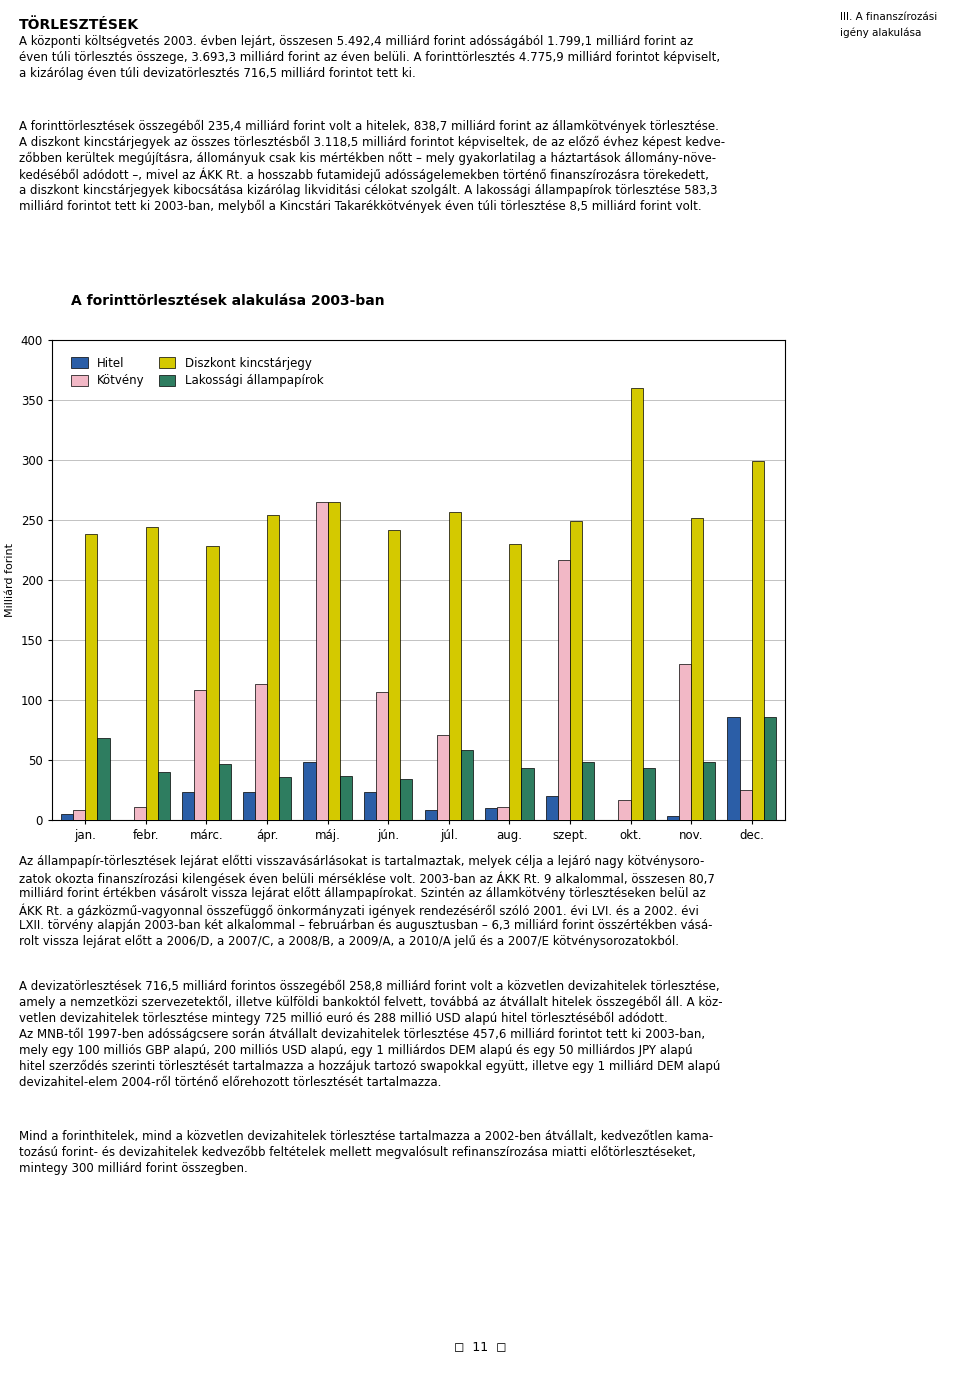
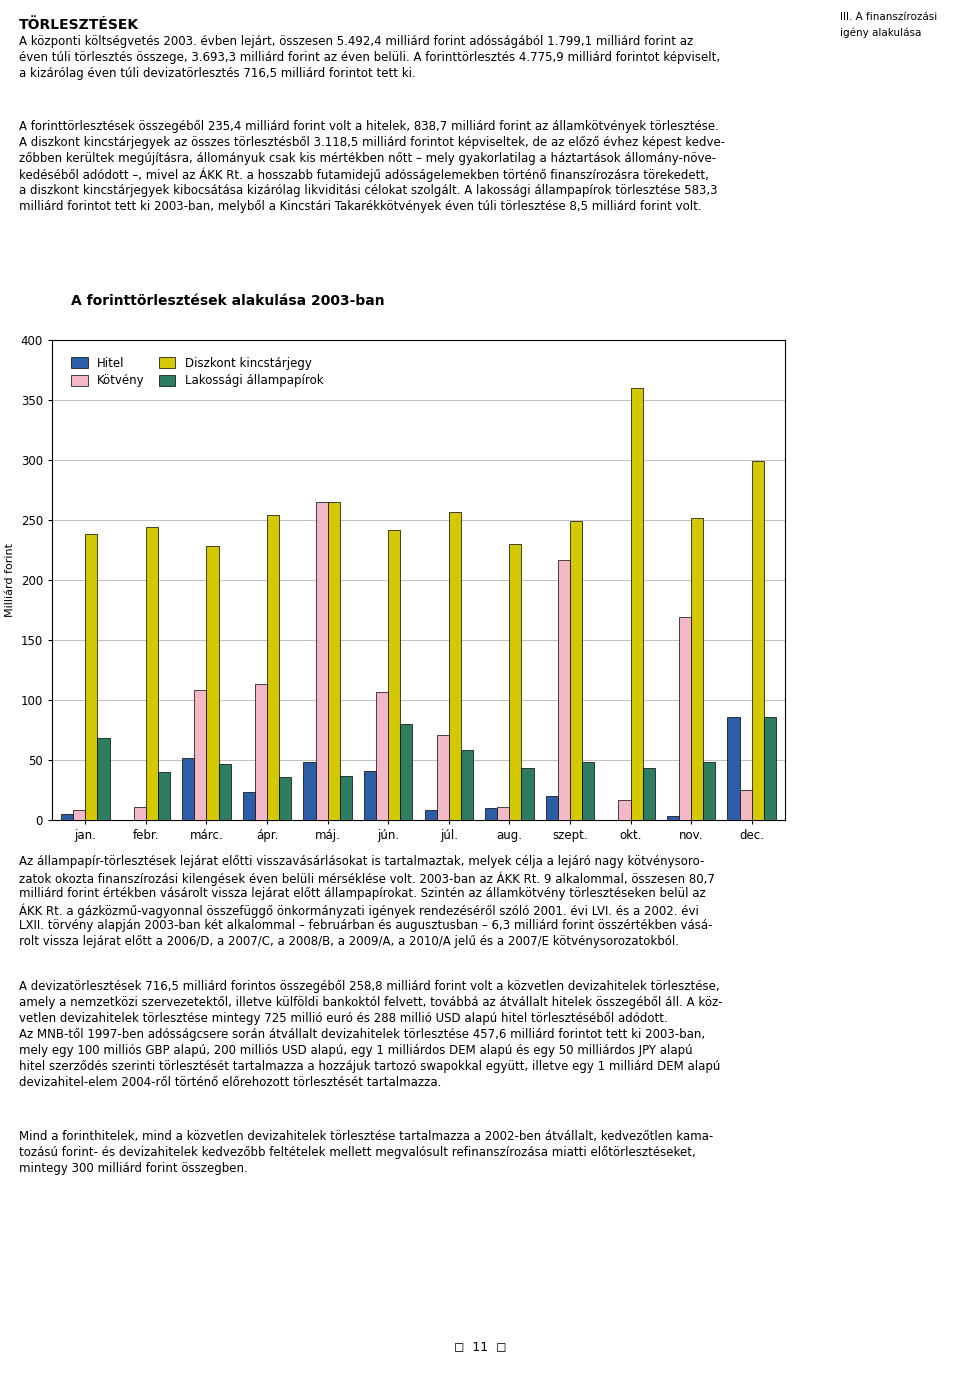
Hitel/márc.: 23 -> 52
Hitel/jún.: 23 -> 41
Lakossági állampapírok/jún.: 34 -> 80
Kötvény/nov.: 130 -> 169
